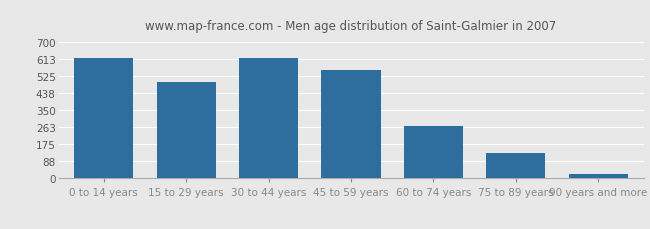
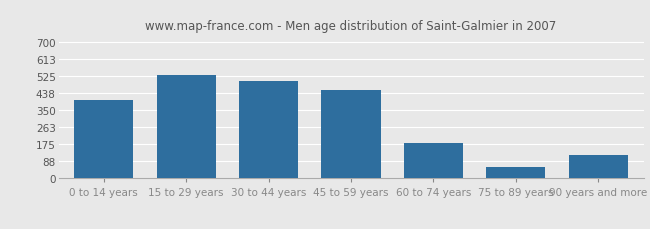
0 to 14 years: 620 -> 400
15 to 29 years: 490 -> 530
30 to 44 years: 620 -> 500
45 to 59 years: 560 -> 450
60 to 74 years: 270 -> 180
75 to 89 years: 130 -> 60
90 years and more: 20 -> 120
